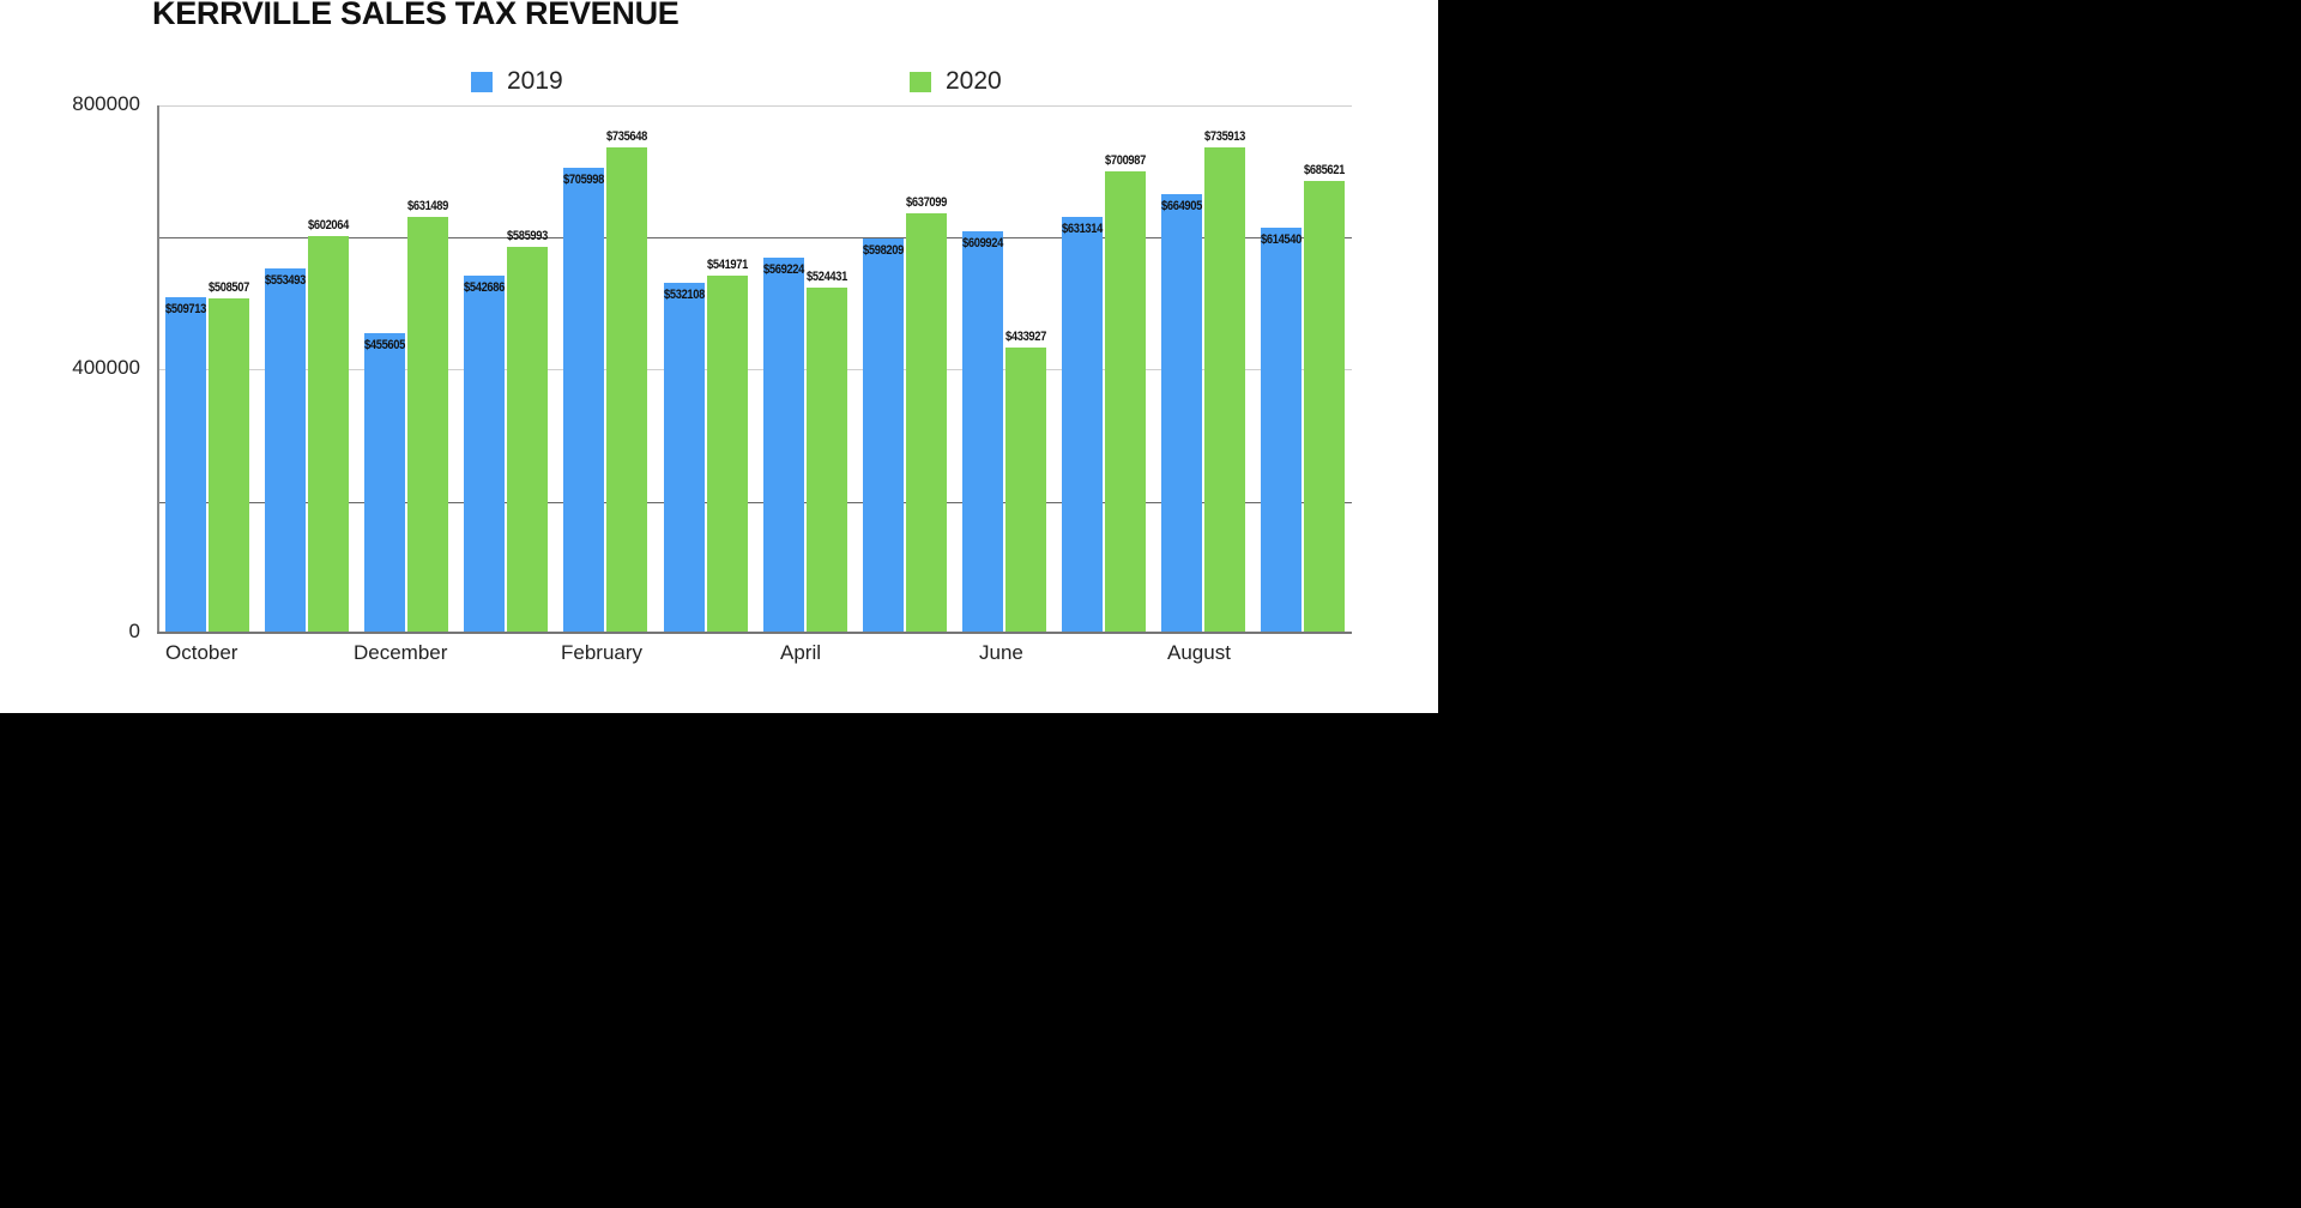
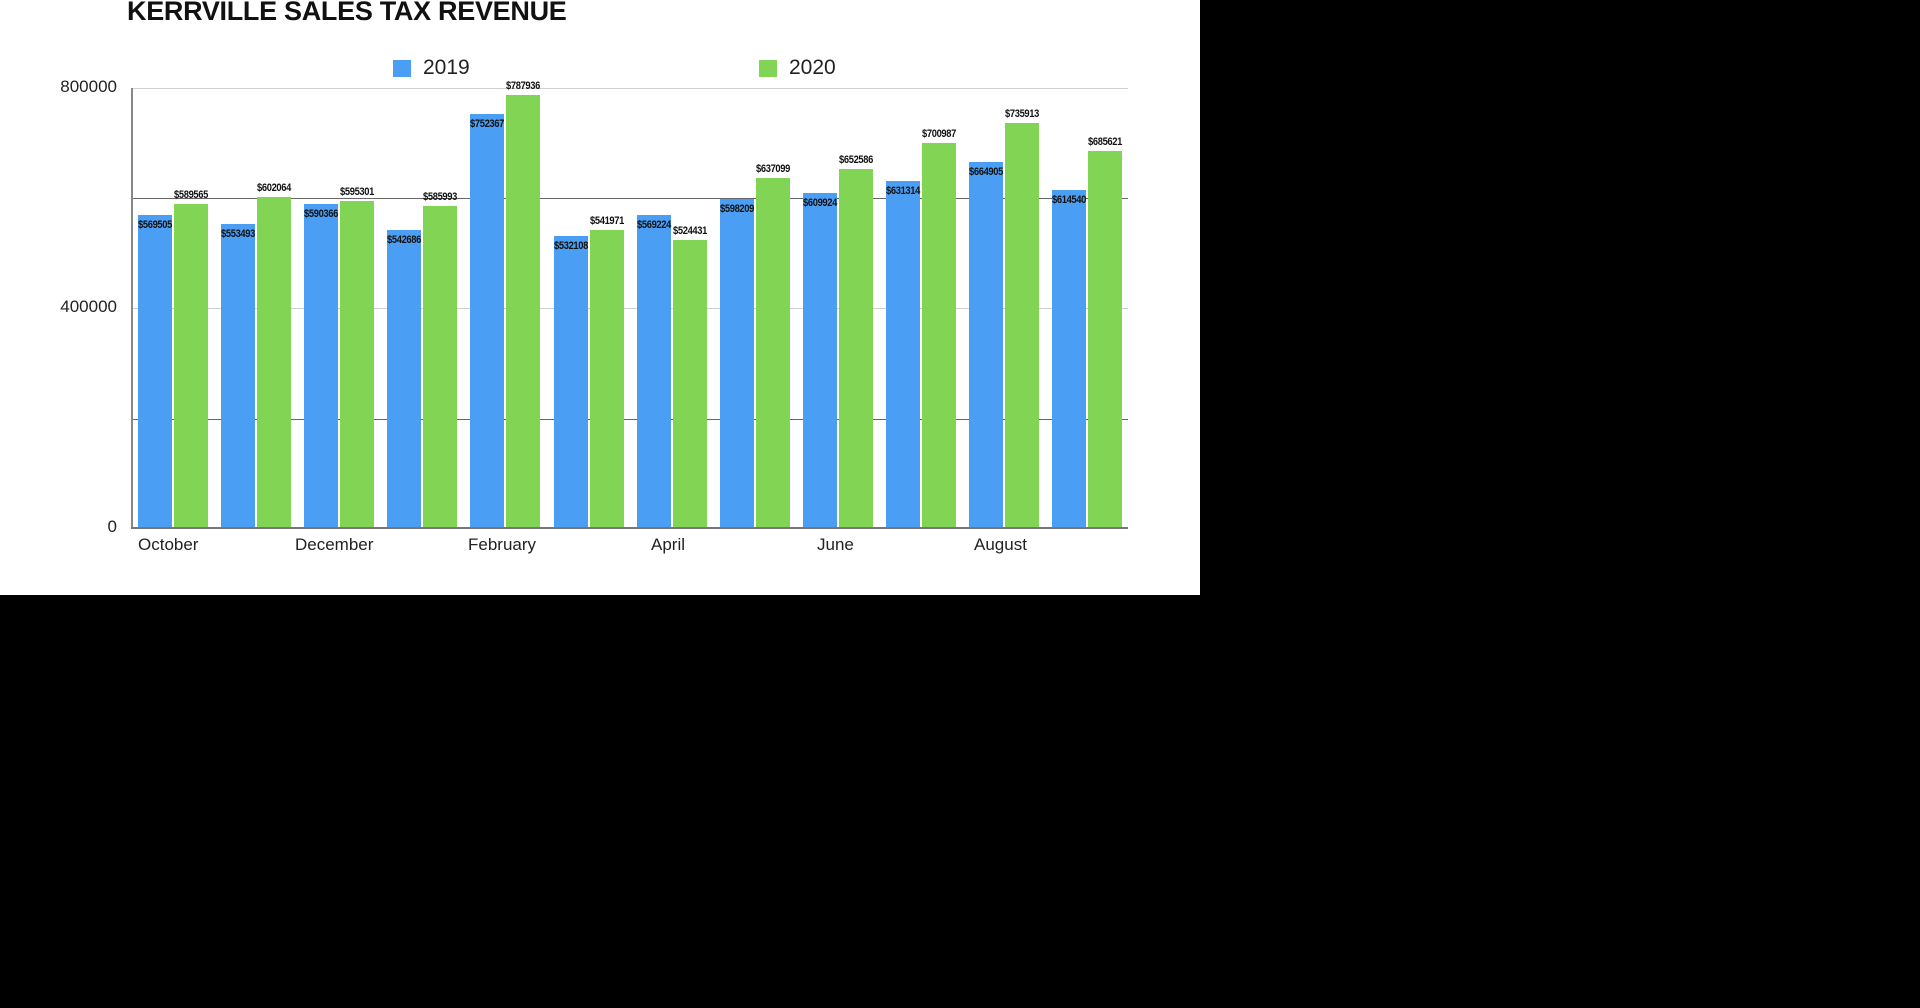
2019/October: $509713 -> $569505
2020/October: $508507 -> $589565
2019/December: $455605 -> $590366
2020/December: $631489 -> $595301
2019/February: $705998 -> $752367
2020/February: $735648 -> $787936
2020/June: $433927 -> $652586
